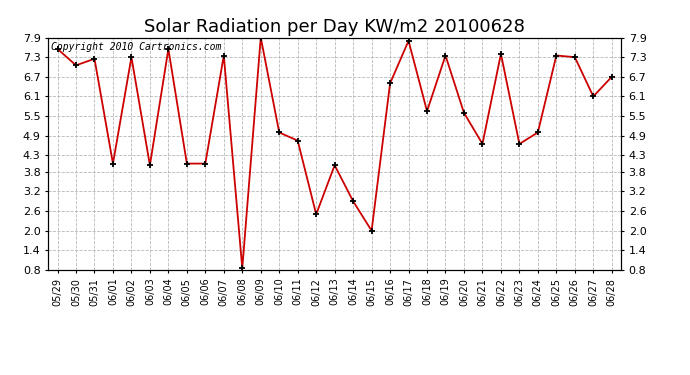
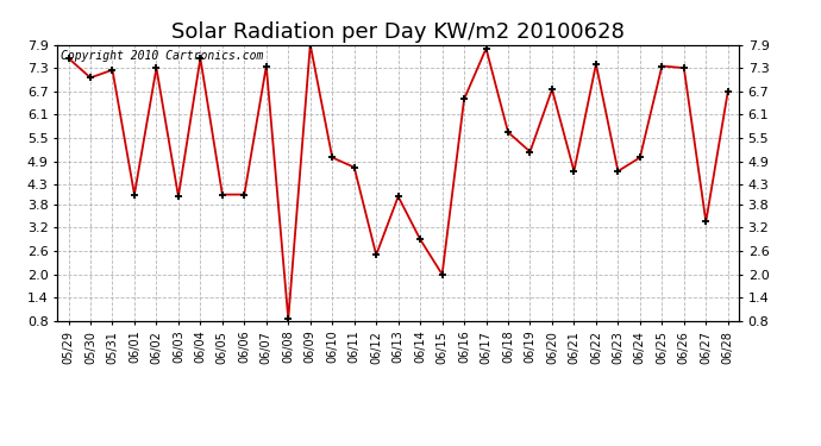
06/19: 7.35 -> 5.15
06/20: 5.60 -> 6.75
06/27: 6.10 -> 3.35
